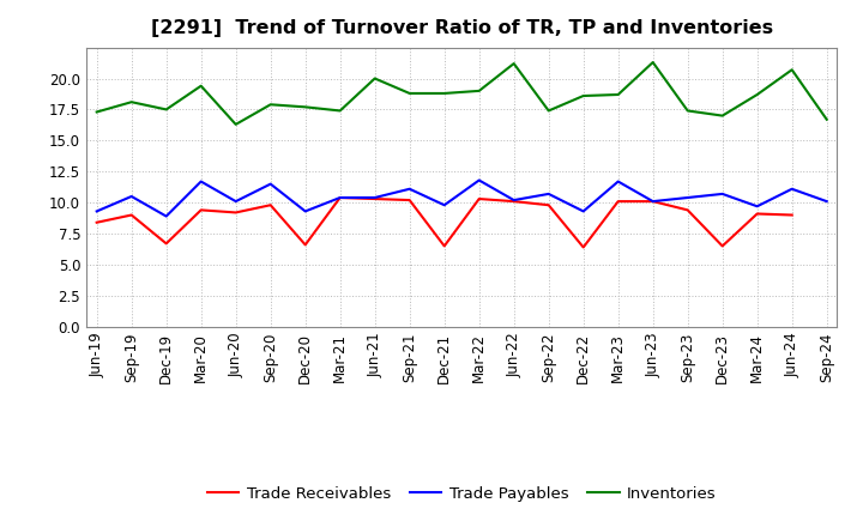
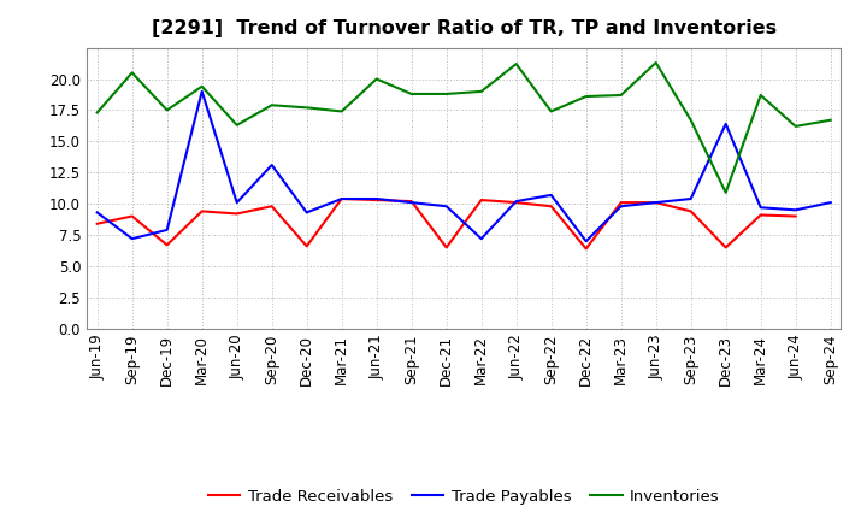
Trade Payables/Sep-19: 10.5 -> 7.2
Inventories/Sep-19: 18.1 -> 20.5
Trade Payables/Dec-19: 8.9 -> 7.9
Trade Payables/Mar-20: 11.7 -> 19.0
Trade Payables/Sep-20: 11.5 -> 13.1
Trade Payables/Sep-21: 11.1 -> 10.1
Trade Payables/Mar-22: 11.8 -> 7.2
Trade Payables/Dec-22: 9.3 -> 7.0
Trade Payables/Mar-23: 11.7 -> 9.8
Inventories/Sep-23: 17.4 -> 16.7
Trade Payables/Dec-23: 10.7 -> 16.4
Inventories/Dec-23: 17.0 -> 10.9
Trade Payables/Jun-24: 11.1 -> 9.5
Inventories/Jun-24: 20.7 -> 16.2
